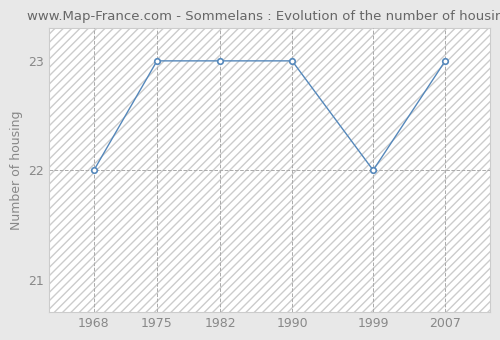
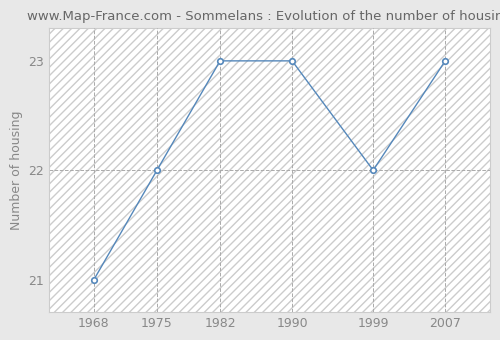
1968: 22 -> 21
1975: 23 -> 22
